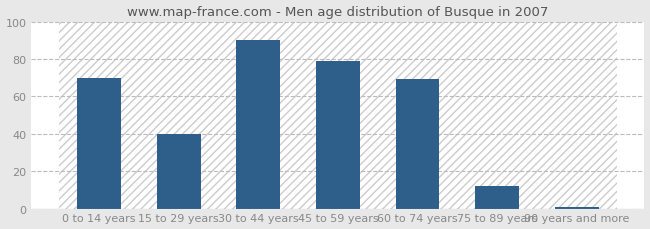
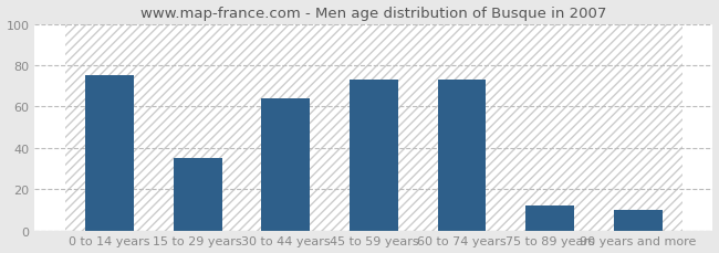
0 to 14 years: 70 -> 75
15 to 29 years: 40 -> 35
30 to 44 years: 90 -> 64
45 to 59 years: 79 -> 73
60 to 74 years: 69 -> 73
90 years and more: 1 -> 10
